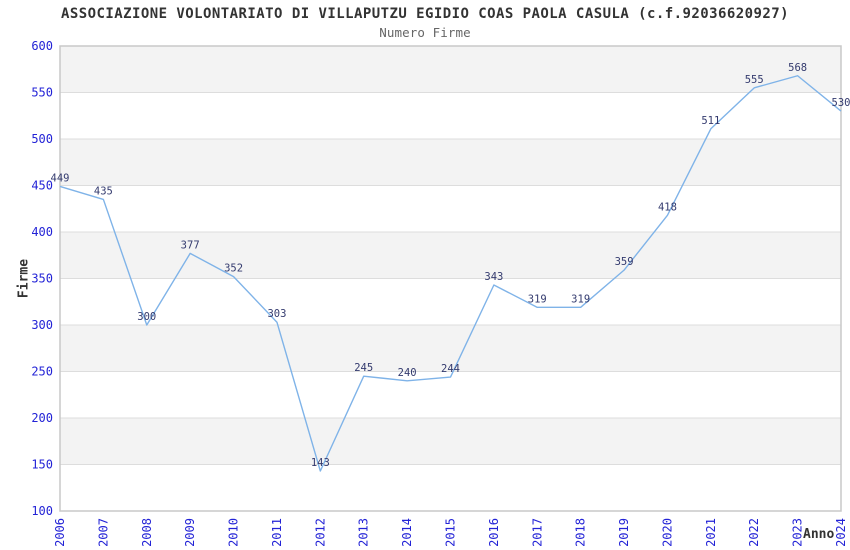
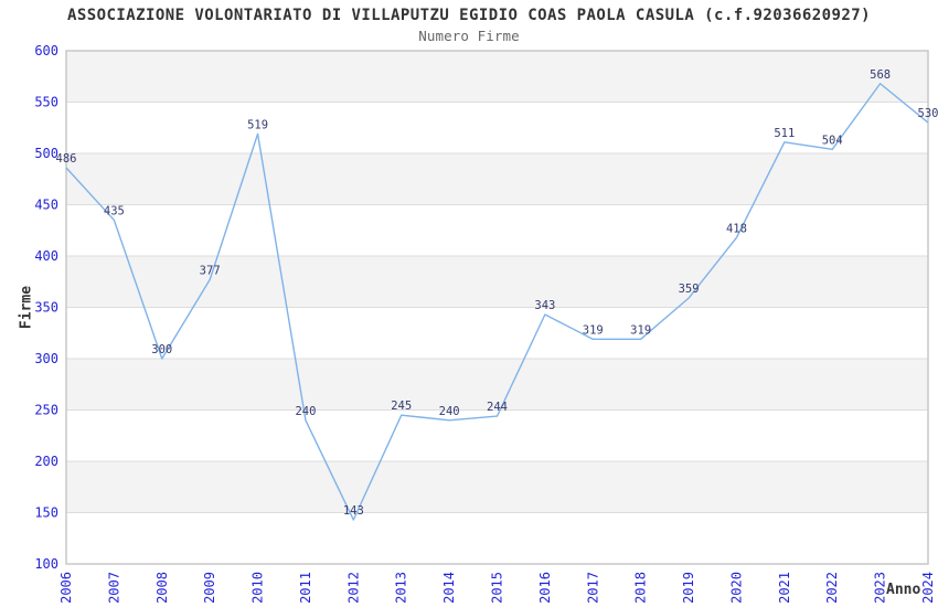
2006: 449 -> 486
2010: 352 -> 519
2011: 303 -> 240
2022: 555 -> 504
